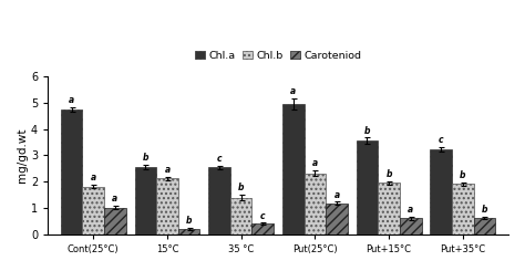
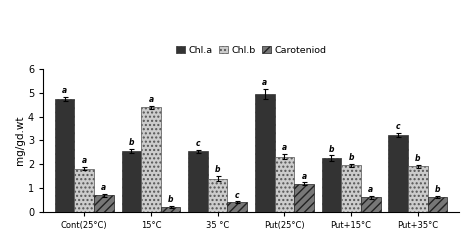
Caroteniod/Cont(25°C): 1.02 -> 0.70
Chl.b/15°C: 2.12 -> 4.40
Chl.a/Put+15°C: 3.55 -> 2.25
